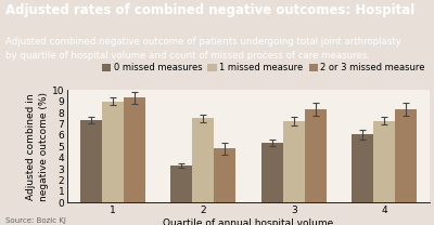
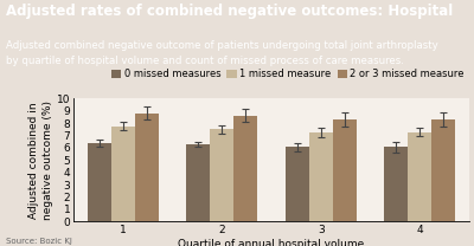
0 missed measures/1: 7.3 -> 6.4
1 missed measure/1: 9.0 -> 7.8
2 or 3 missed measure/1: 9.3 -> 8.8
0 missed measures/2: 3.3 -> 6.2
2 or 3 missed measure/2: 4.8 -> 8.6
0 missed measures/3: 5.3 -> 6.0
